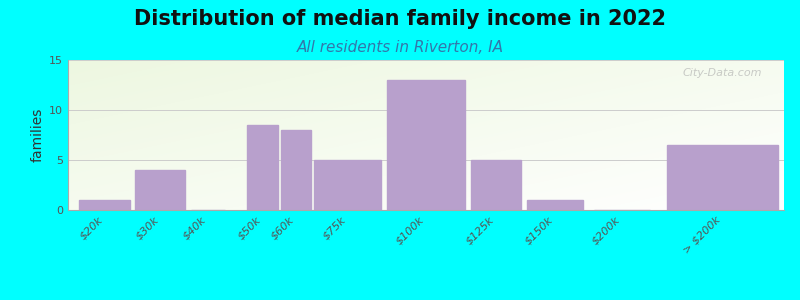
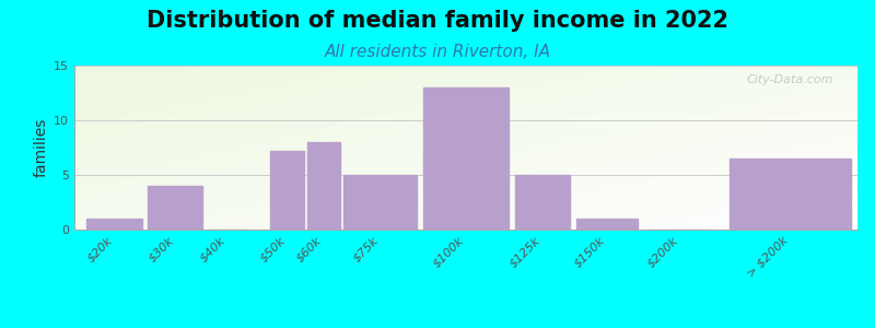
$50k: 8.5 -> 7.2
